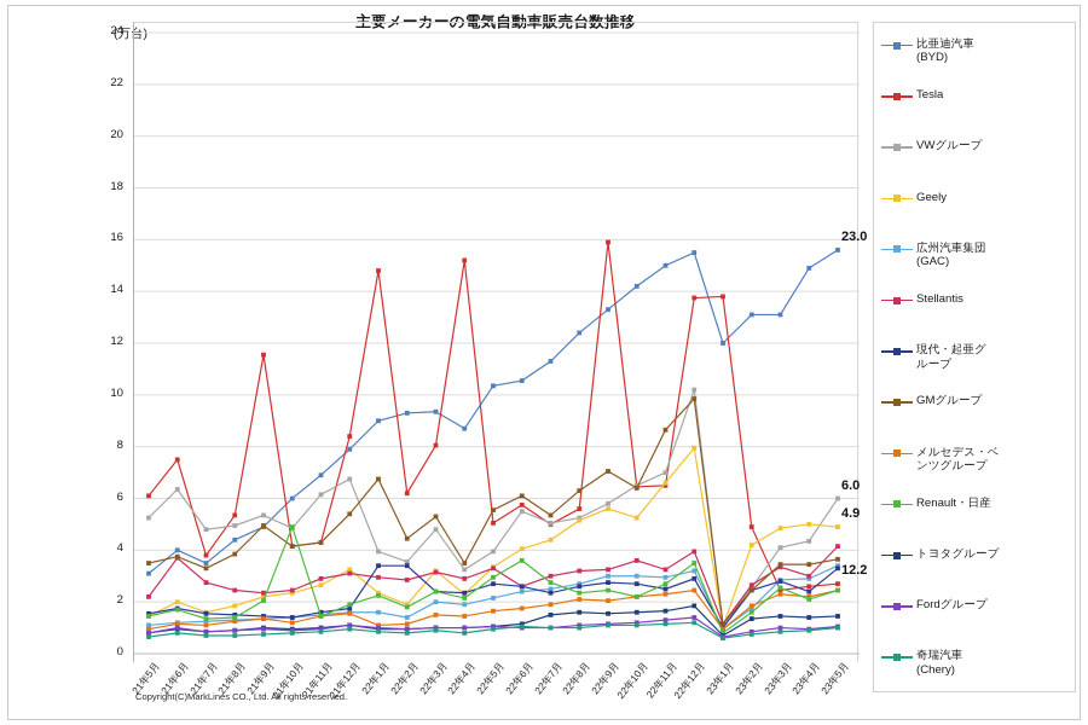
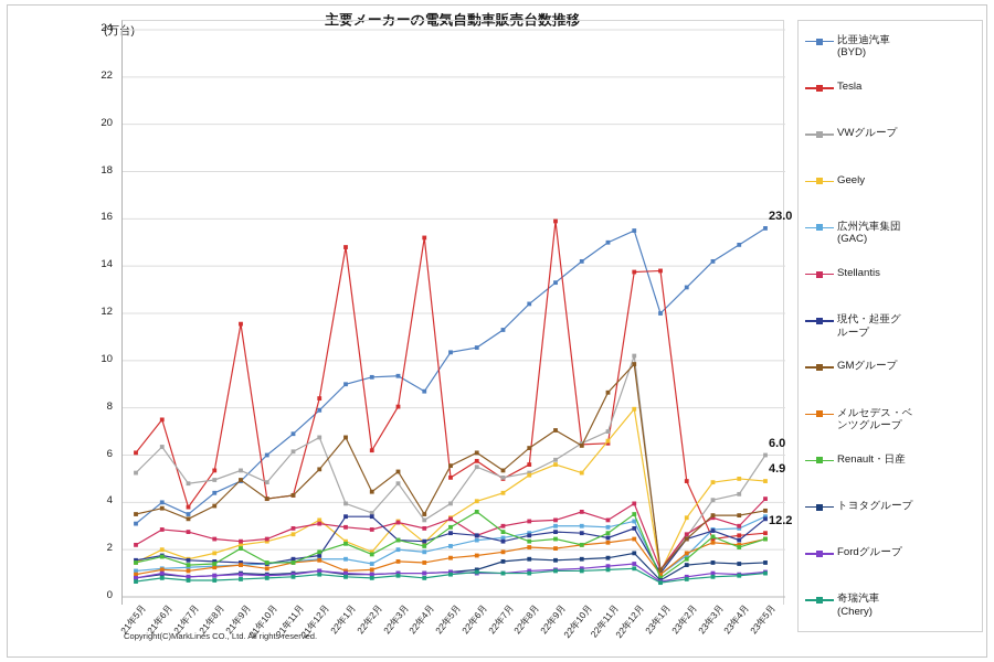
Stellantis/21年6月: 3.7 -> 2.9
Renault・日産/21年10月: 4.9 -> 1.4
Geely/23年2月: 4.2 -> 3.4
比亜迪汽車 (BYD)/23年3月: 13.1 -> 14.2
